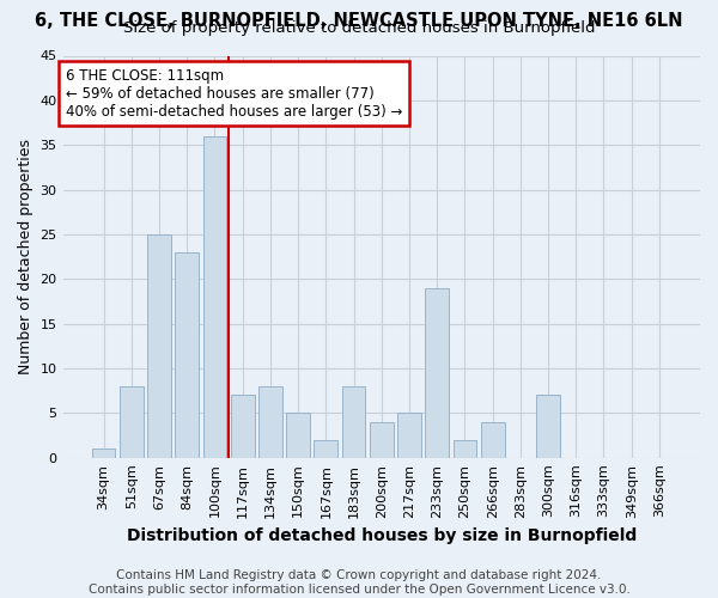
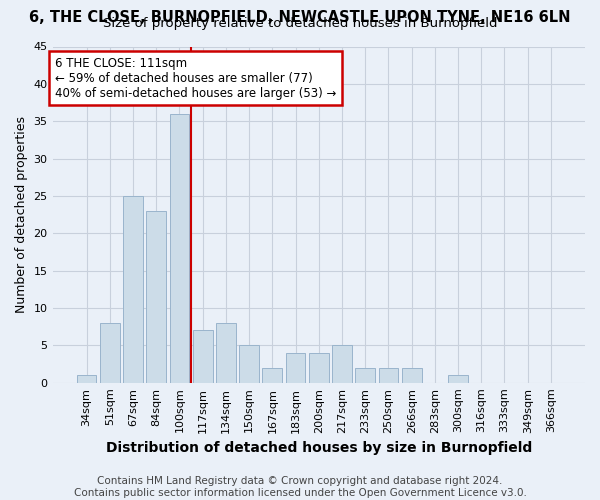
183sqm: 8 -> 4
233sqm: 19 -> 2
266sqm: 4 -> 2
300sqm: 7 -> 1
